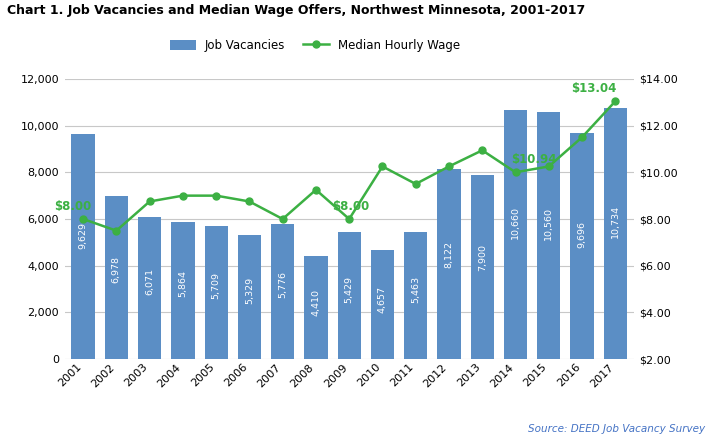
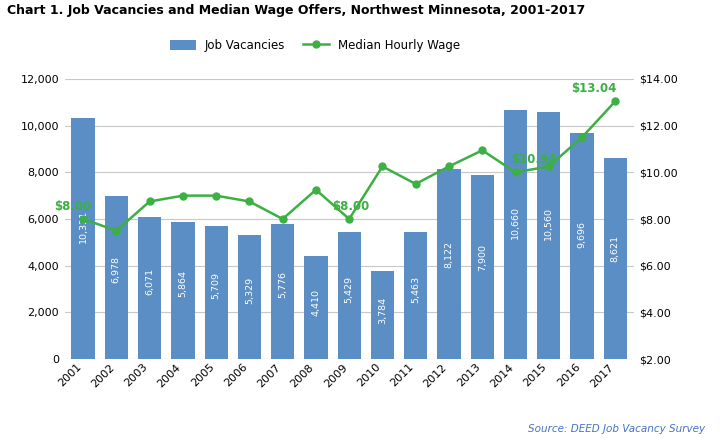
Job Vacancies/2001: 9,629 -> 10,321
Job Vacancies/2010: 4,657 -> 3,784
Job Vacancies/2017: 10,734 -> 8,621
